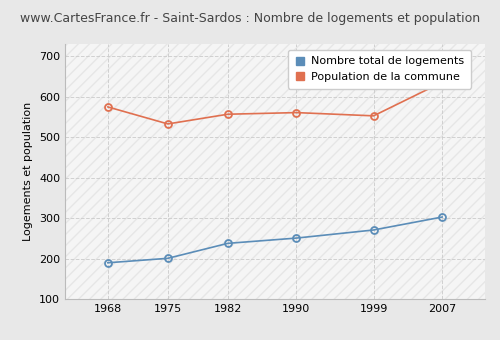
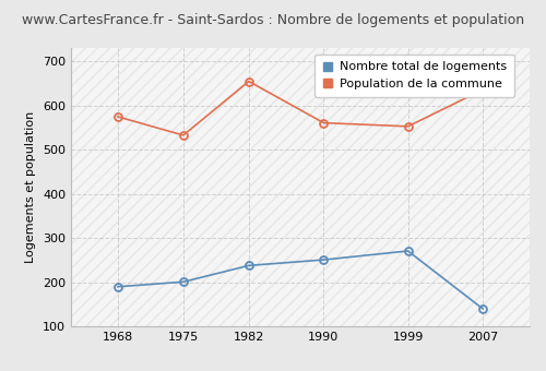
Population de la commune/1982: 557 -> 655
Nombre total de logements/2007: 303 -> 140
